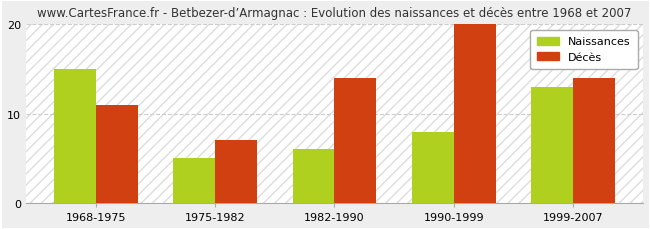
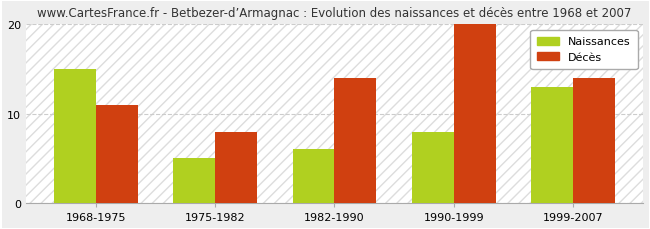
Décès/1975-1982: 7 -> 8
